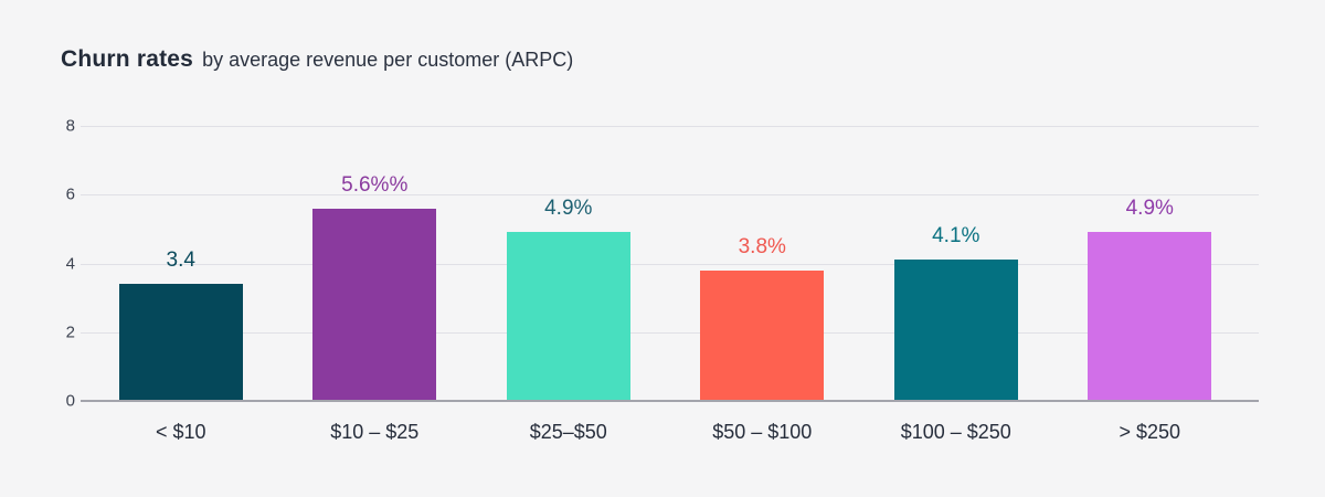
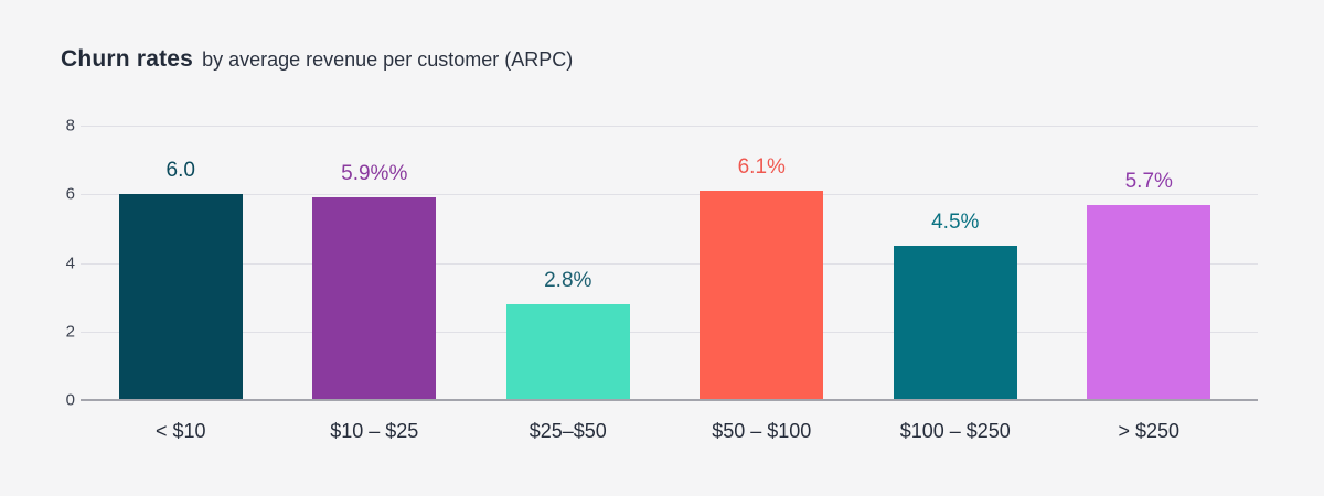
< $10: 3.4 -> 6.0
$10 – $25: 5.6 -> 5.9
$25–$50: 4.9% -> 2.8%
$50 – $100: 3.8% -> 6.1%
$100 – $250: 4.1% -> 4.5%
> $250: 4.9% -> 5.7%
